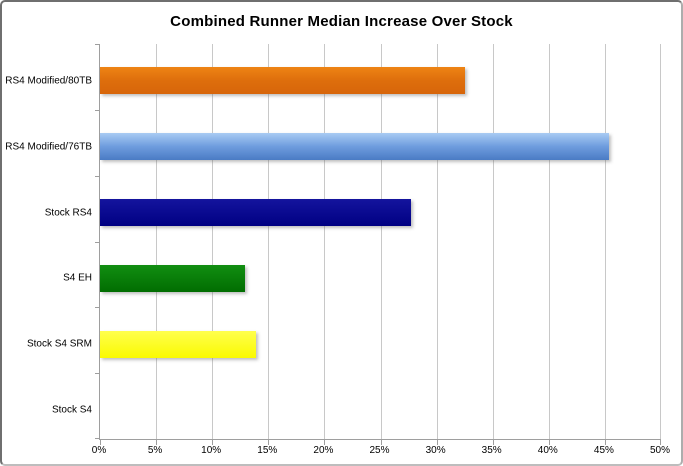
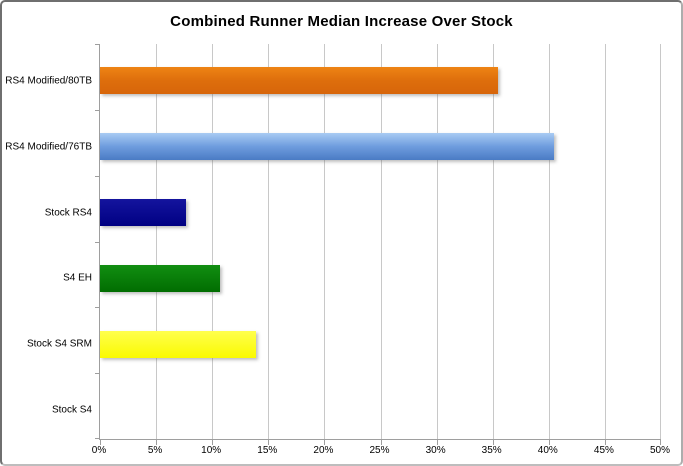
RS4 Modified/80TB: 32.5% -> 35.5%
RS4 Modified/76TB: 45.4% -> 40.5%
Stock RS4: 27.7% -> 7.7%
S4 EH: 12.9% -> 10.7%
